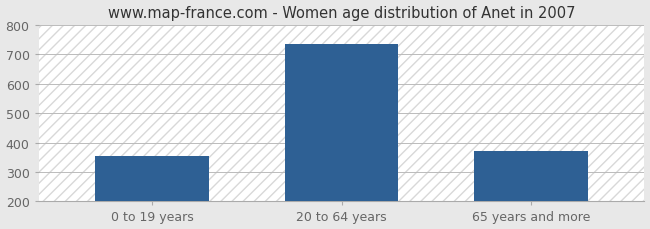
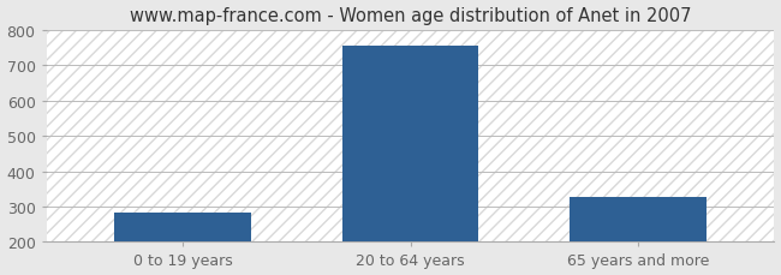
0 to 19 years: 355 -> 282
20 to 64 years: 735 -> 757
65 years and more: 370 -> 328
